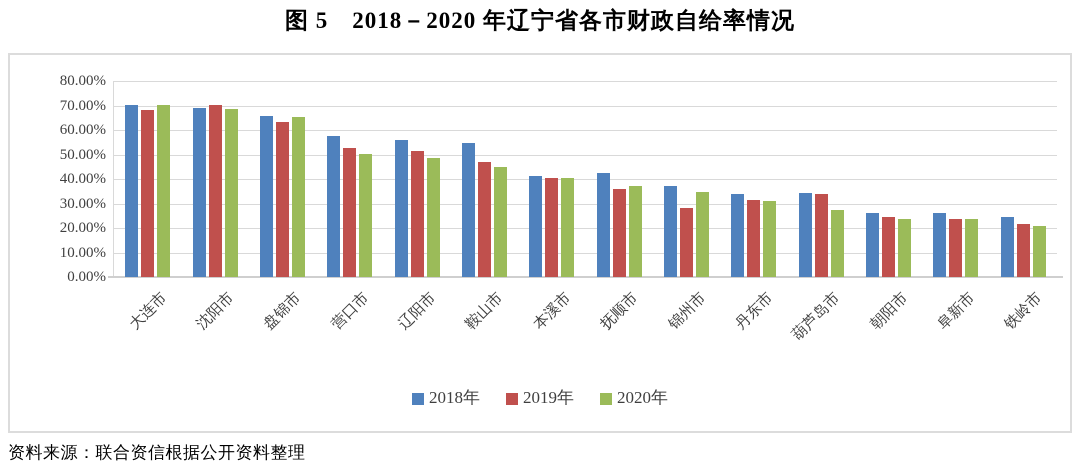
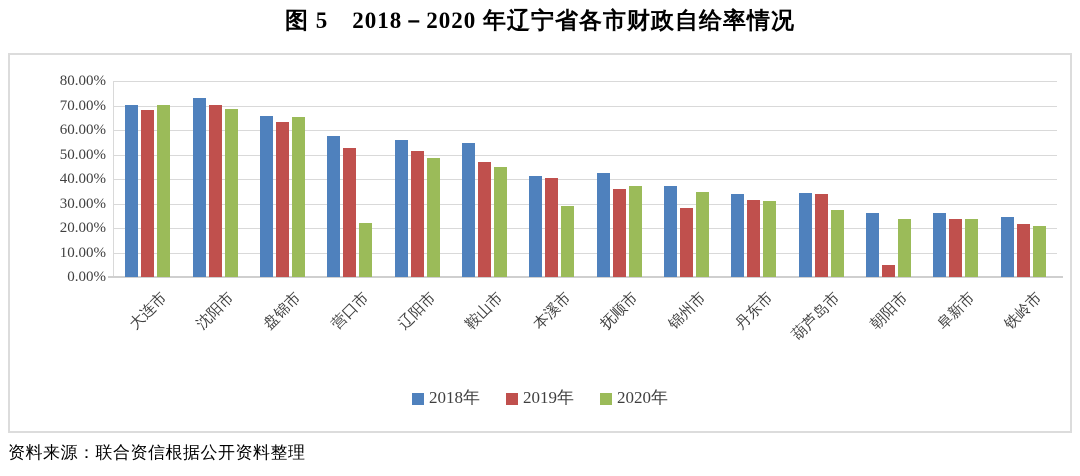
2018年/沈阳市: 69% -> 73%
2020年/营口市: 50% -> 22%
2020年/本溪市: 40% -> 29%
2019年/朝阳市: 25% -> 5%
